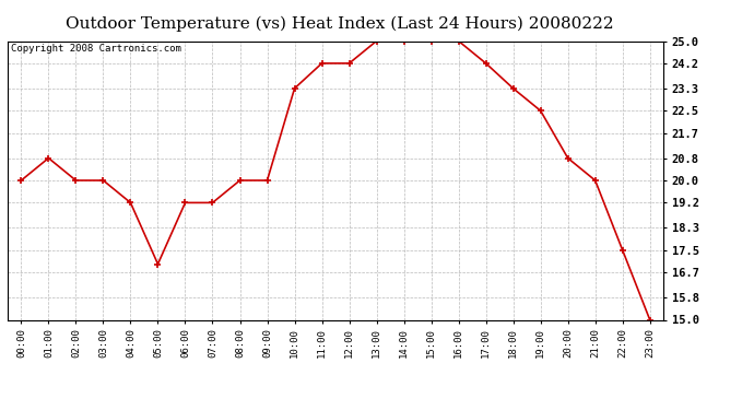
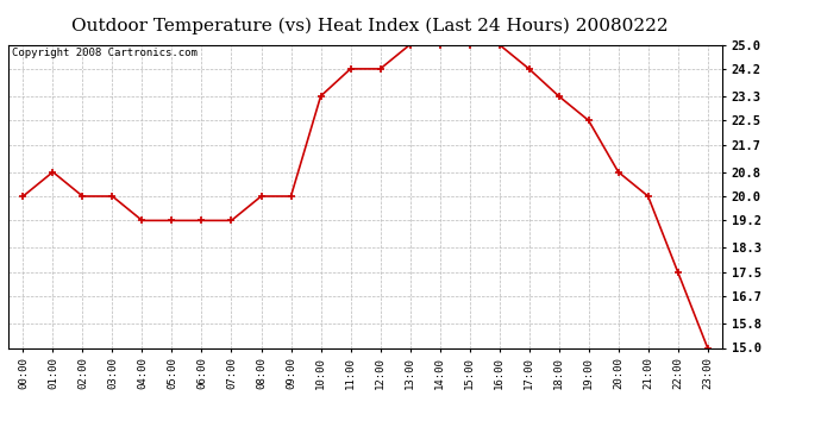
05:00: 17.0 -> 19.2
